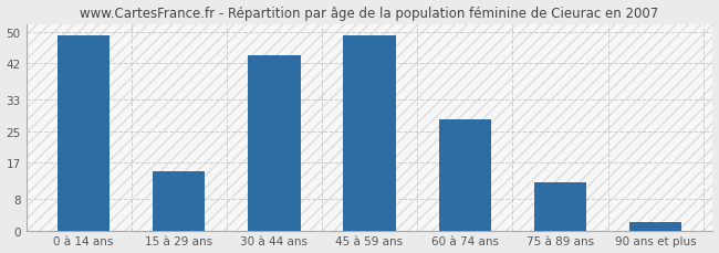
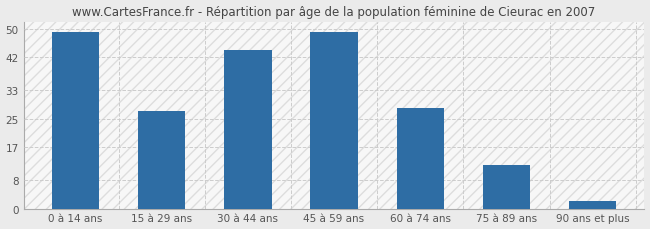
15 à 29 ans: 15 -> 27
